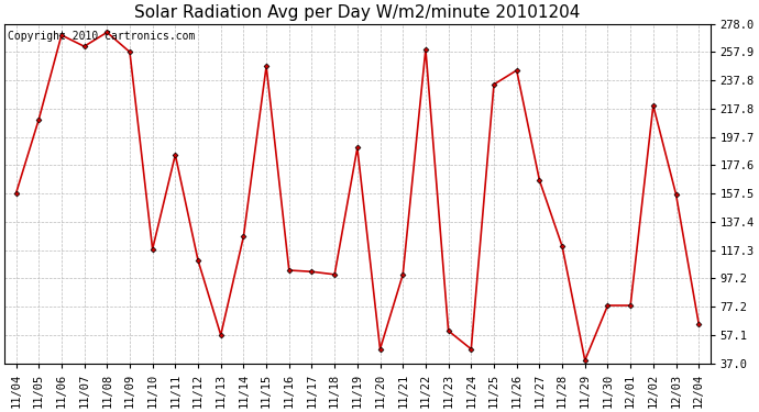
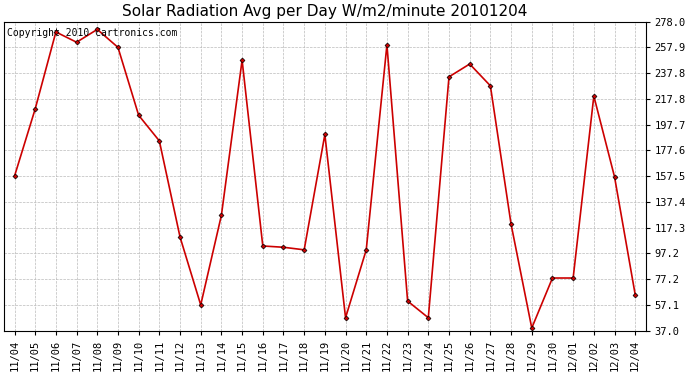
11/10: 118 -> 205
11/27: 167 -> 228
